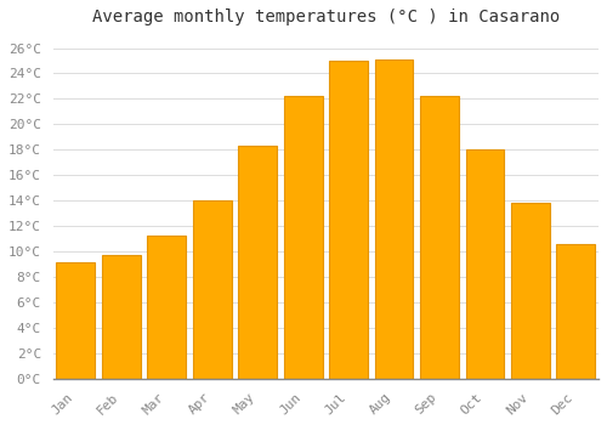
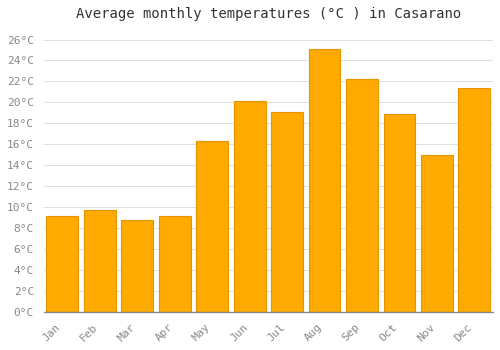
Mar: 11.3°C -> 8.8°C
Apr: 14.0°C -> 9.2°C
May: 18.3°C -> 16.3°C
Jun: 22.2°C -> 20.1°C
Jul: 25.0°C -> 19.1°C
Oct: 18.0°C -> 18.9°C
Nov: 13.8°C -> 15.0°C
Dec: 10.6°C -> 21.4°C
